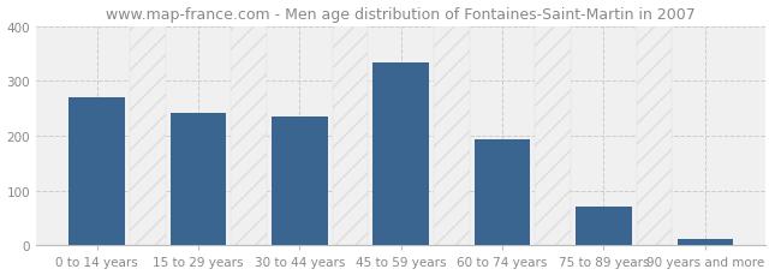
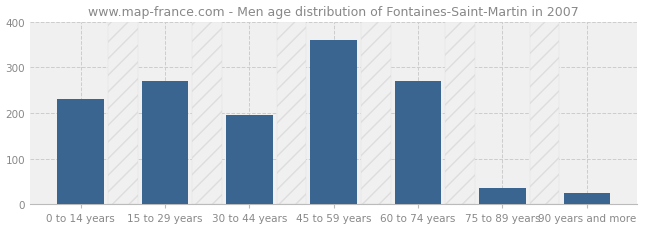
0 to 14 years: 269 -> 230
15 to 29 years: 241 -> 270
30 to 44 years: 234 -> 195
45 to 59 years: 333 -> 360
60 to 74 years: 194 -> 270
75 to 89 years: 70 -> 35
90 years and more: 12 -> 25
